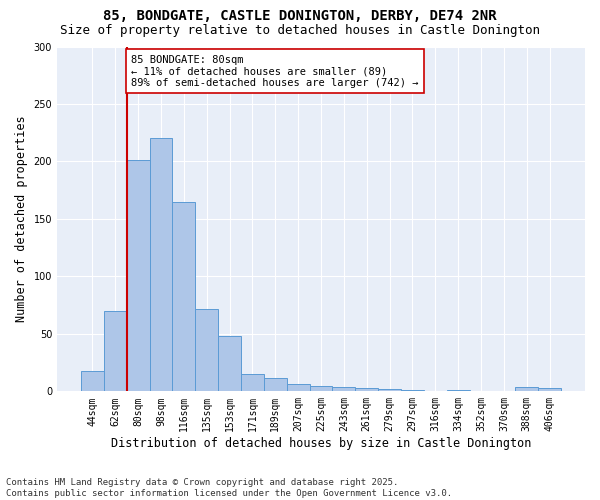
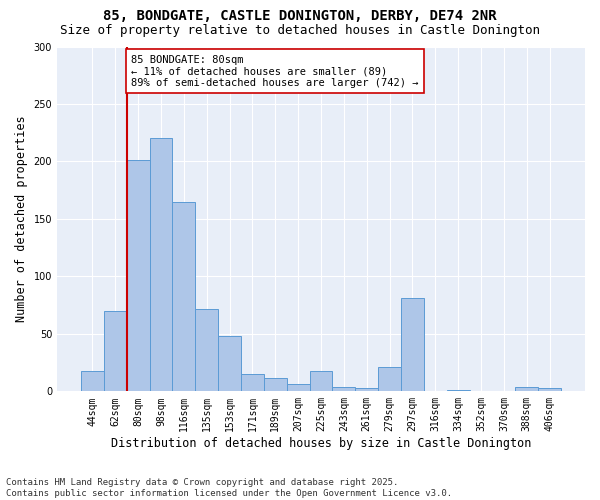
225sqm: 5 -> 18
279sqm: 2 -> 21
297sqm: 1 -> 81
